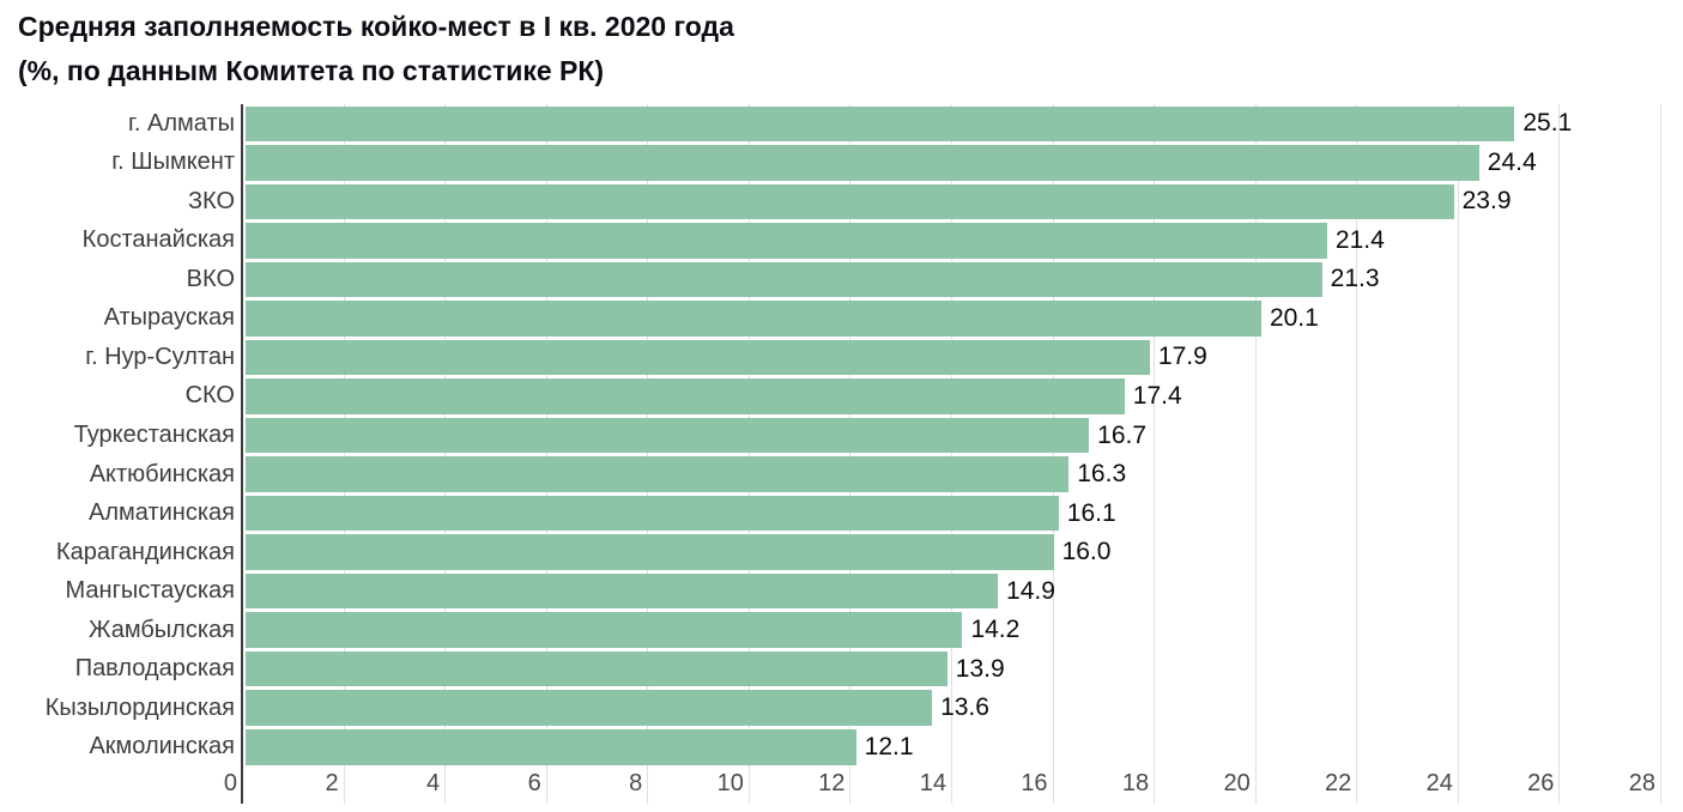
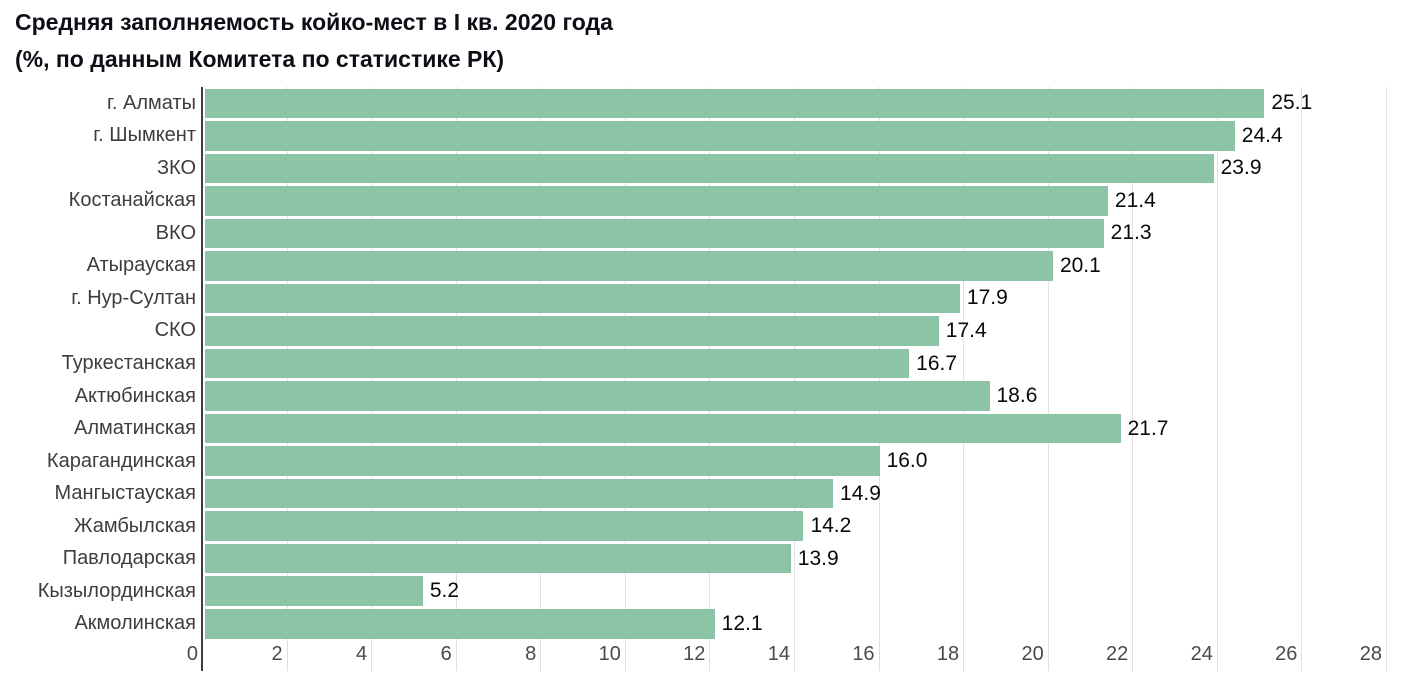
Актюбинская: 16.3 -> 18.6
Алматинская: 16.1 -> 21.7
Кызылординская: 13.6 -> 5.2
